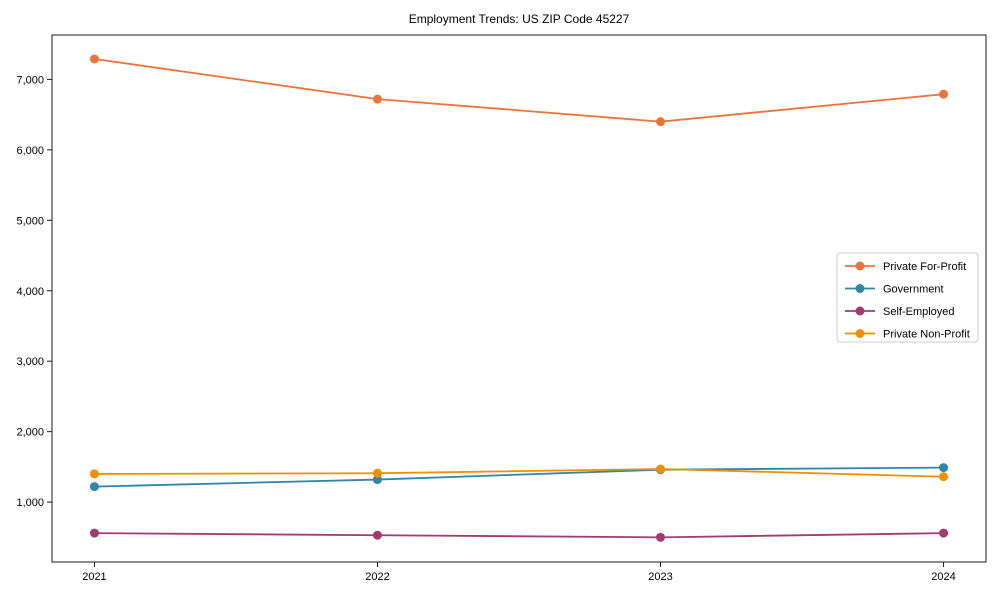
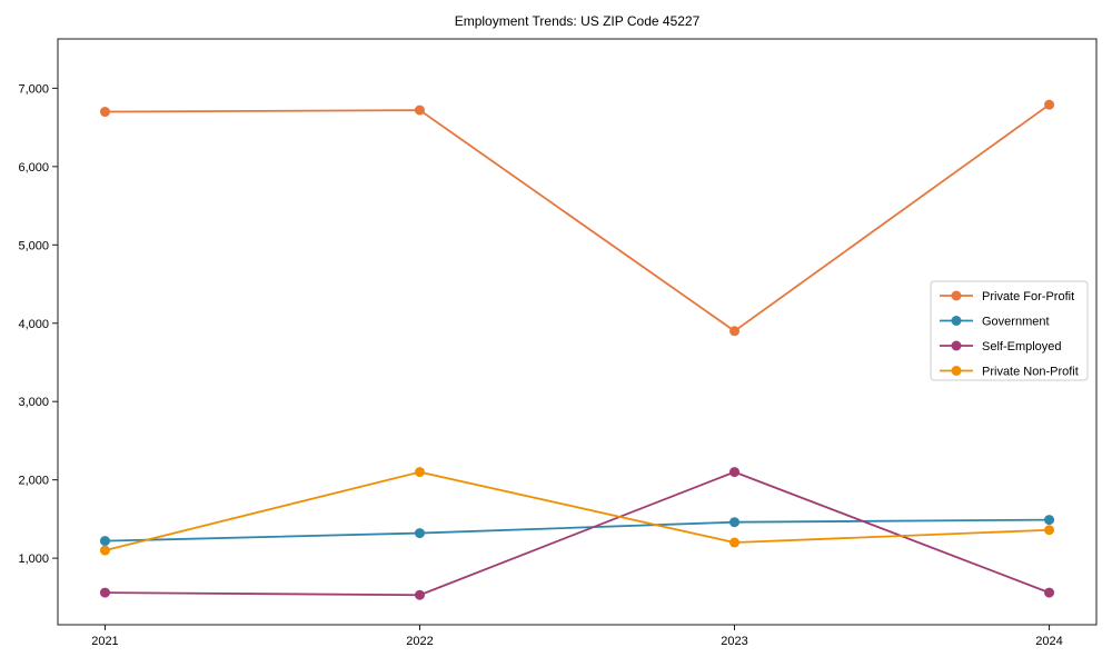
Private For-Profit/2021: 7300 -> 6700
Private Non-Profit/2021: 1400 -> 1100
Private Non-Profit/2022: 1400 -> 2100
Private For-Profit/2023: 6400 -> 3900
Self-Employed/2023: 500 -> 2100
Private Non-Profit/2023: 1500 -> 1200
